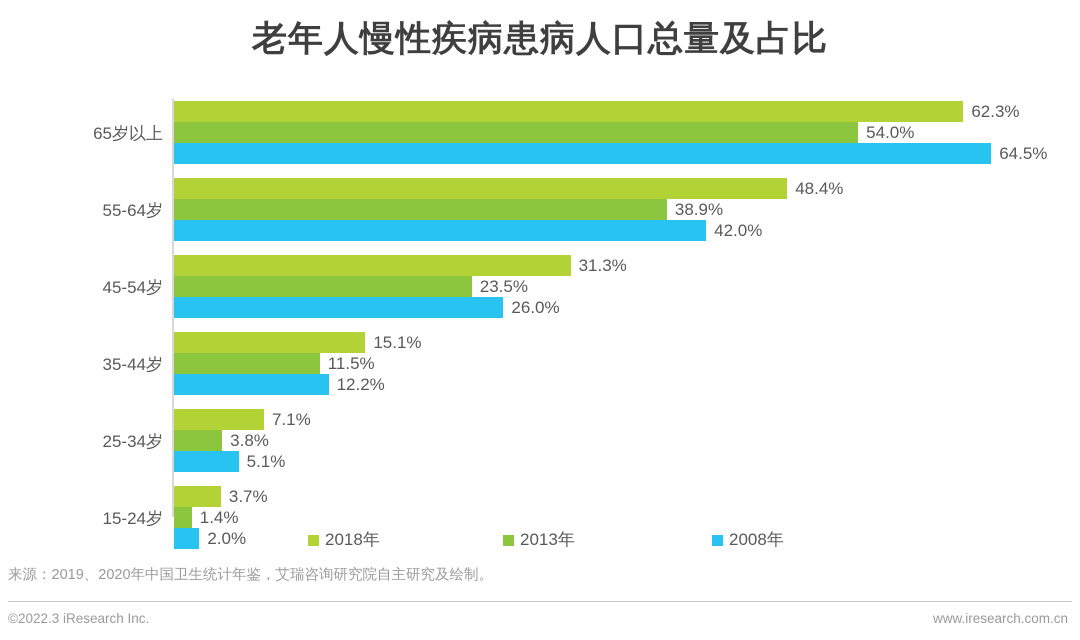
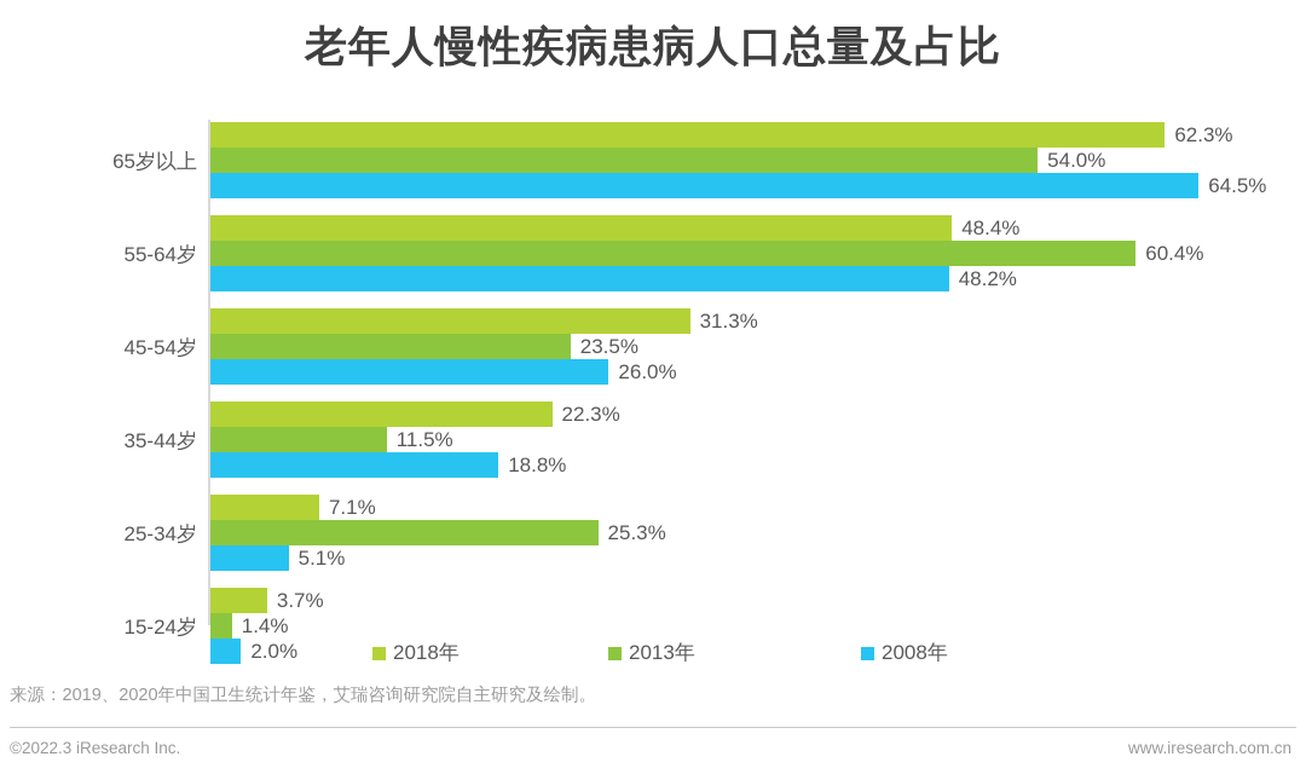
2013年/55-64岁: 38.9% -> 60.4%
2008年/55-64岁: 42.0% -> 48.2%
2018年/35-44岁: 15.1% -> 22.3%
2008年/35-44岁: 12.2% -> 18.8%
2013年/25-34岁: 3.8% -> 25.3%
